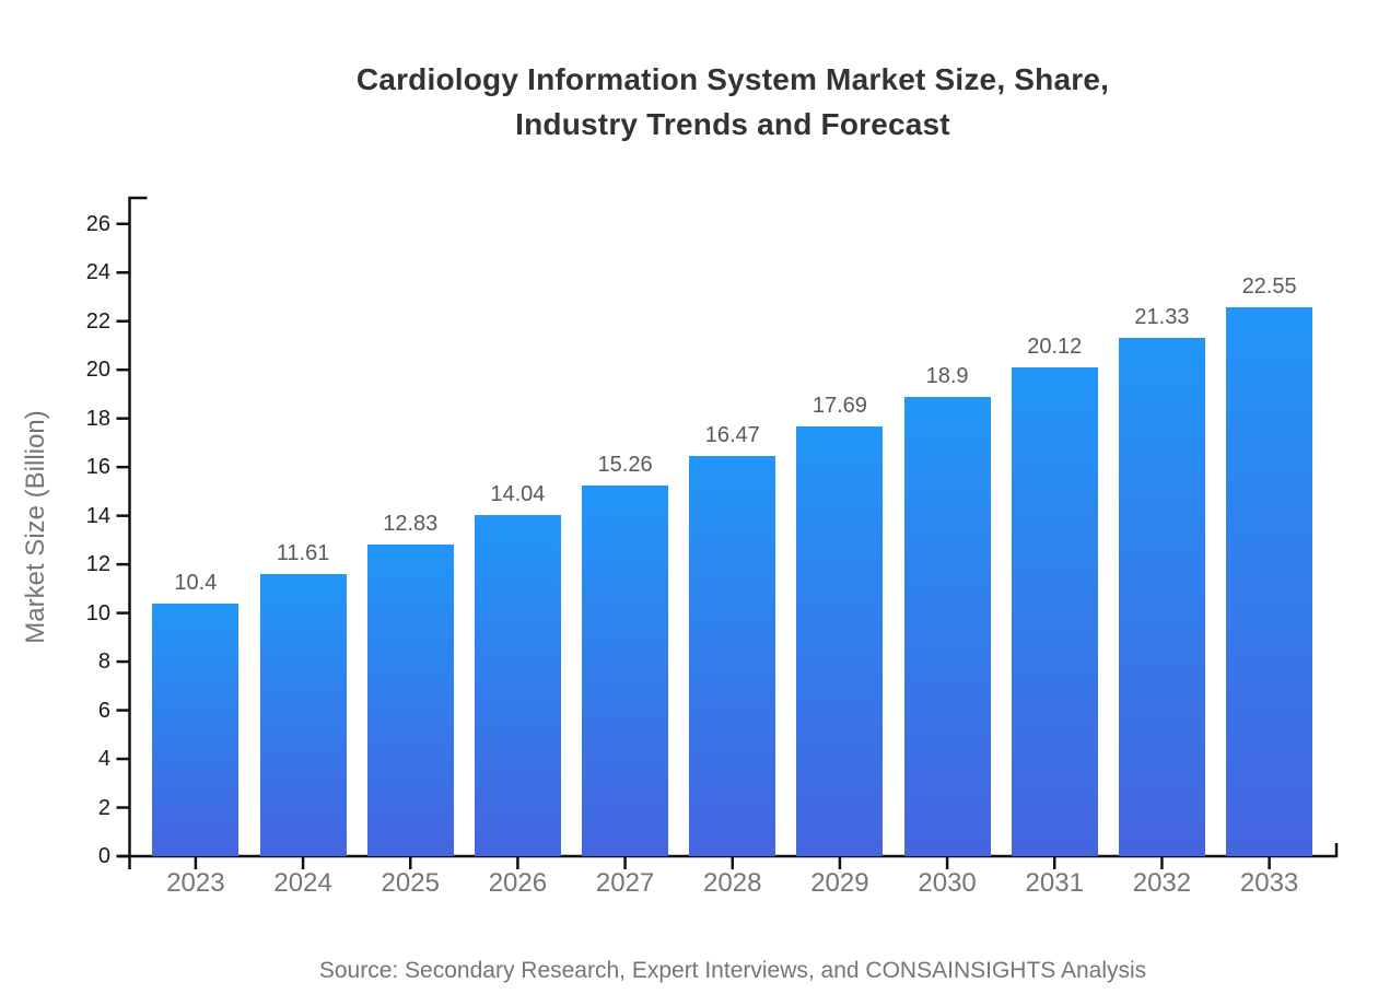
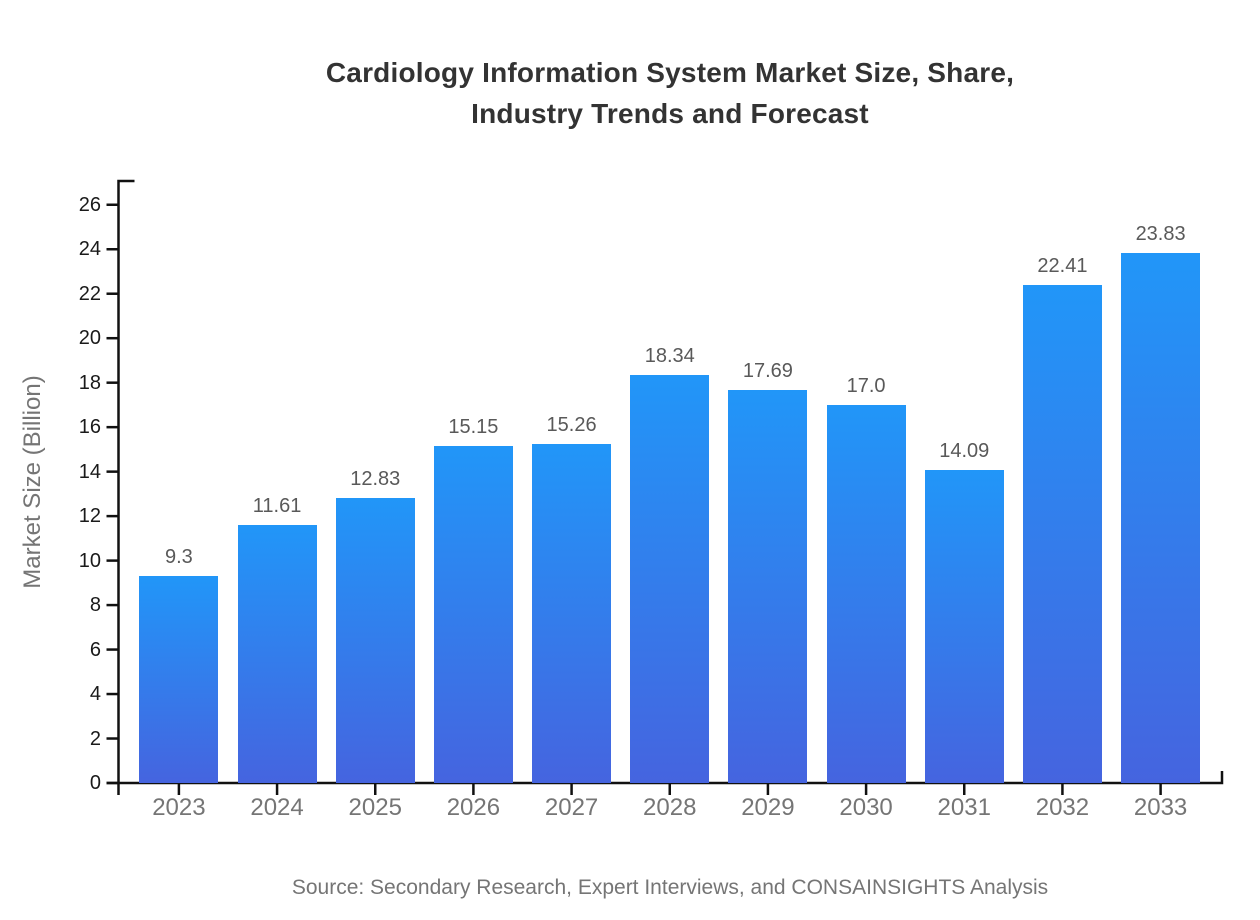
2023: 10.4 -> 9.3
2026: 14.04 -> 15.15
2028: 16.47 -> 18.34
2030: 18.9 -> 17.0
2031: 20.12 -> 14.09
2032: 21.33 -> 22.41
2033: 22.55 -> 23.83
